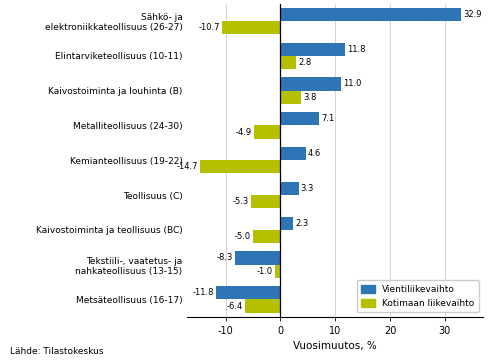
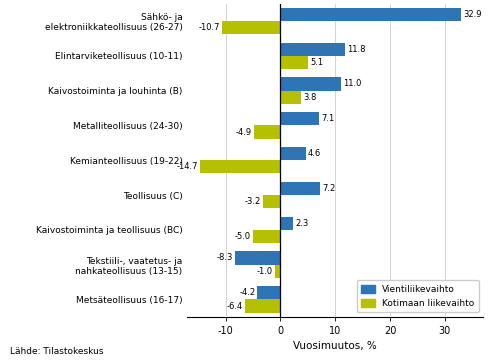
Kotimaan liikevaihto/Elintarviketeollisuus (10-11): 2.8 -> 5.1
Vientiliikevaihto/Teollisuus (C): 3.3 -> 7.2
Kotimaan liikevaihto/Teollisuus (C): -5.3 -> -3.2
Vientiliikevaihto/Metsäteollisuus (16-17): -11.8 -> -4.2
